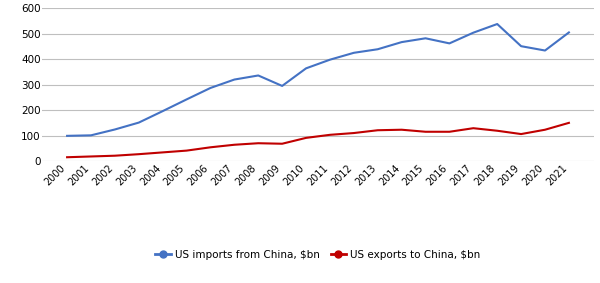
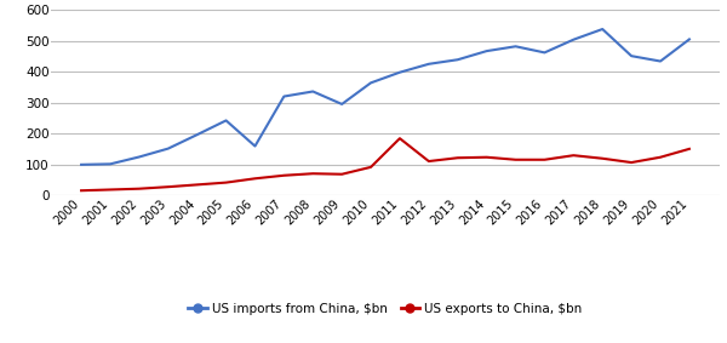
US imports from China, $bn/2006: 288 -> 160
US exports to China, $bn/2011: 104 -> 185
